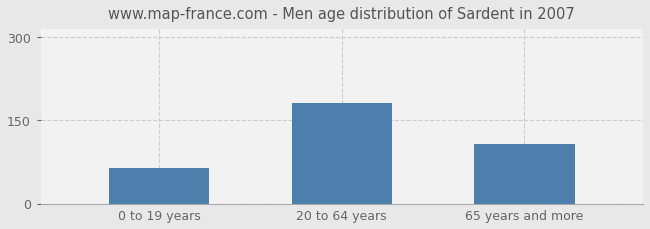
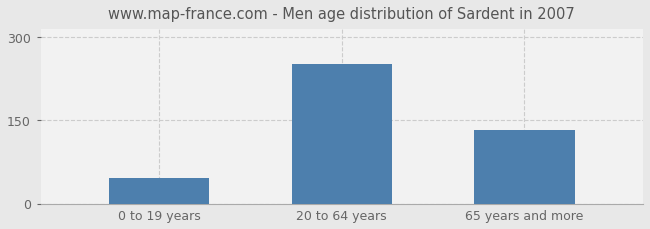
0 to 19 years: 65 -> 46
20 to 64 years: 182 -> 252
65 years and more: 107 -> 132
